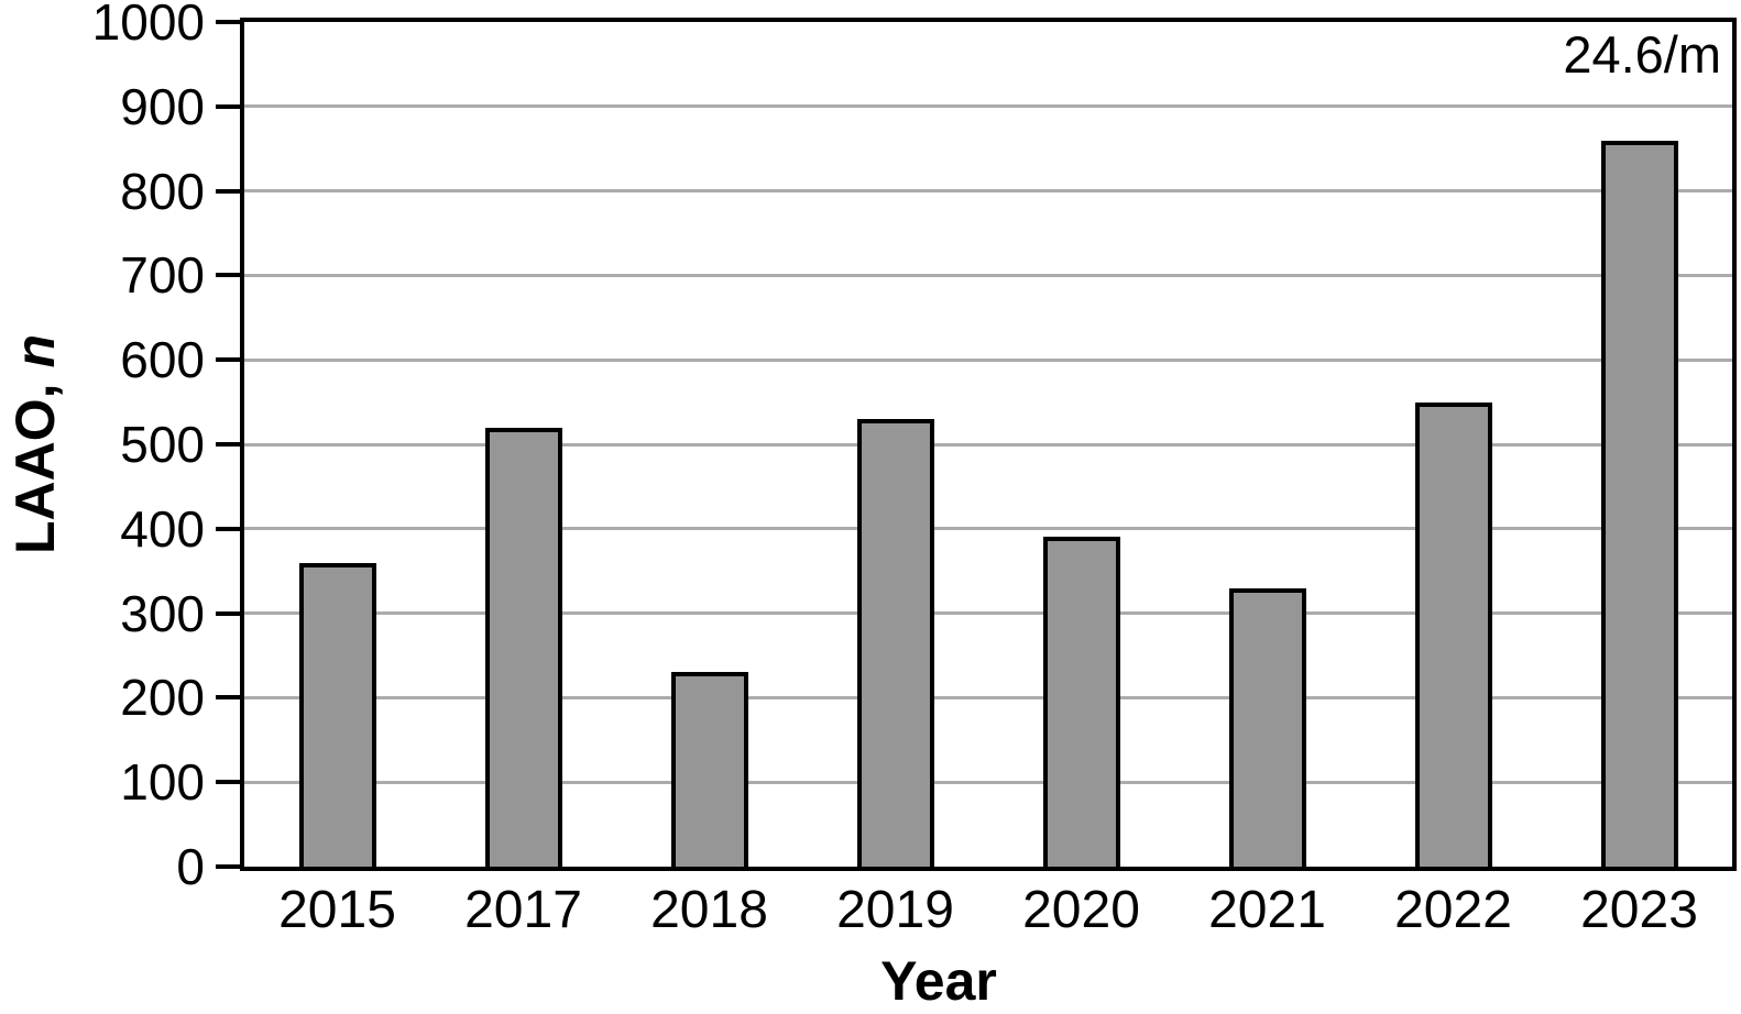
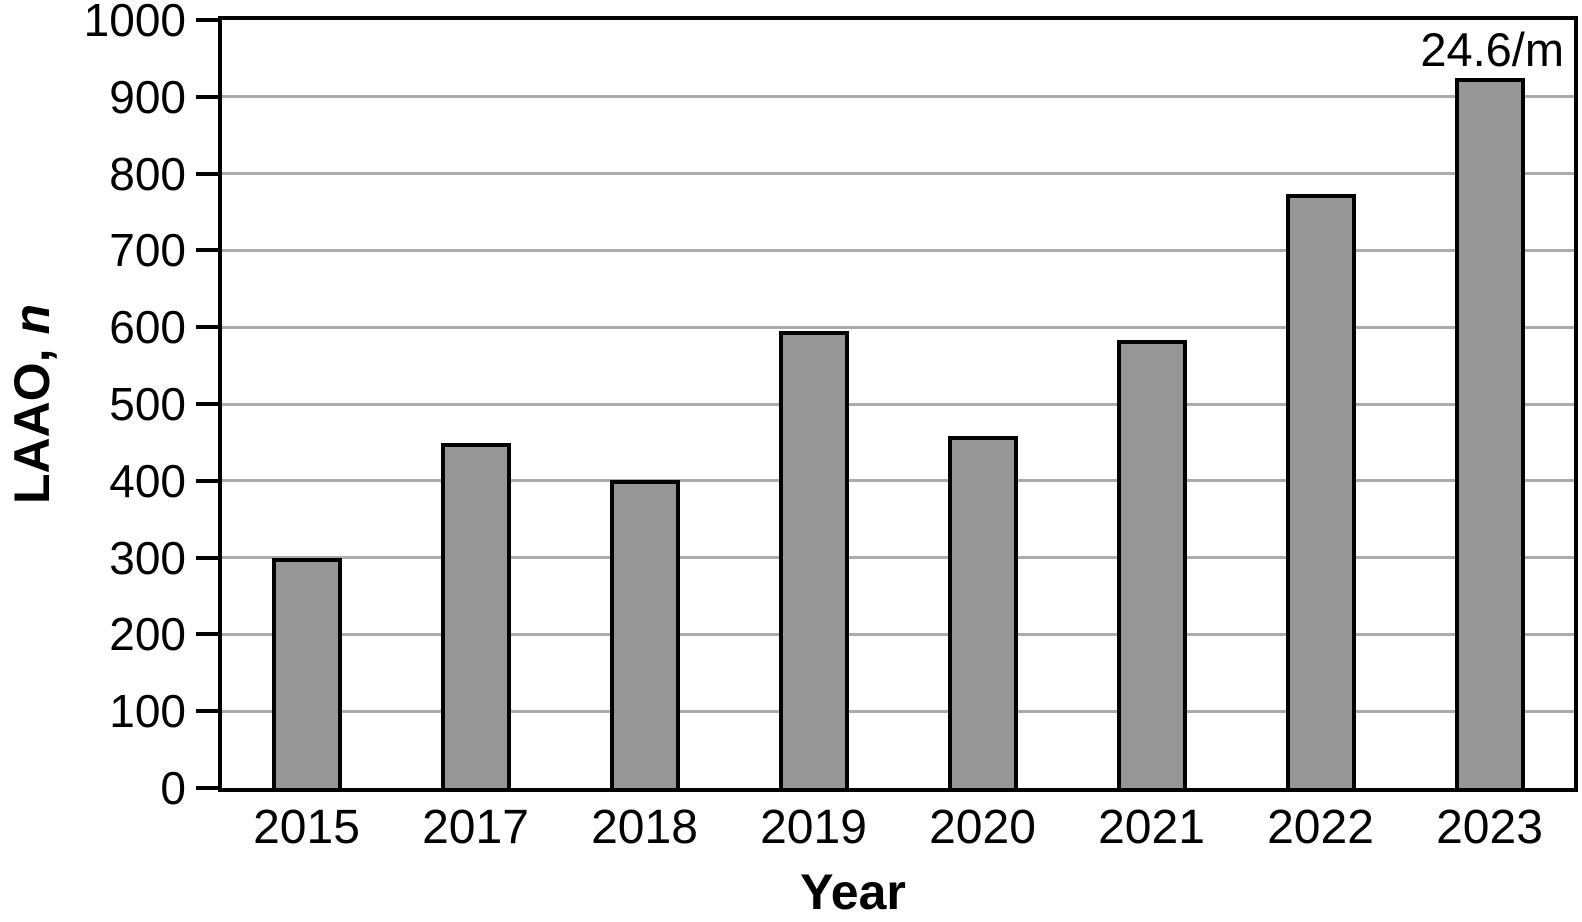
2015: 360 -> 300
2017: 520 -> 450
2018: 230 -> 400
2019: 530 -> 600
2020: 390 -> 460
2021: 330 -> 580
2022: 550 -> 770
2023: 860 -> 920
